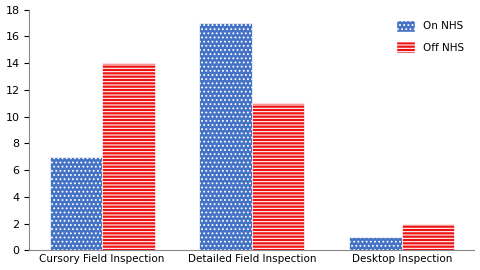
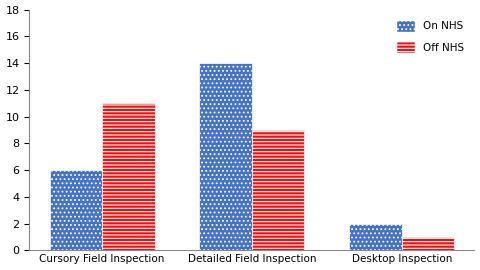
On NHS/Cursory Field Inspection: 7 -> 6
Off NHS/Cursory Field Inspection: 14 -> 11
On NHS/Detailed Field Inspection: 17 -> 14
Off NHS/Detailed Field Inspection: 11 -> 9
On NHS/Desktop Inspection: 1 -> 2
Off NHS/Desktop Inspection: 2 -> 1
